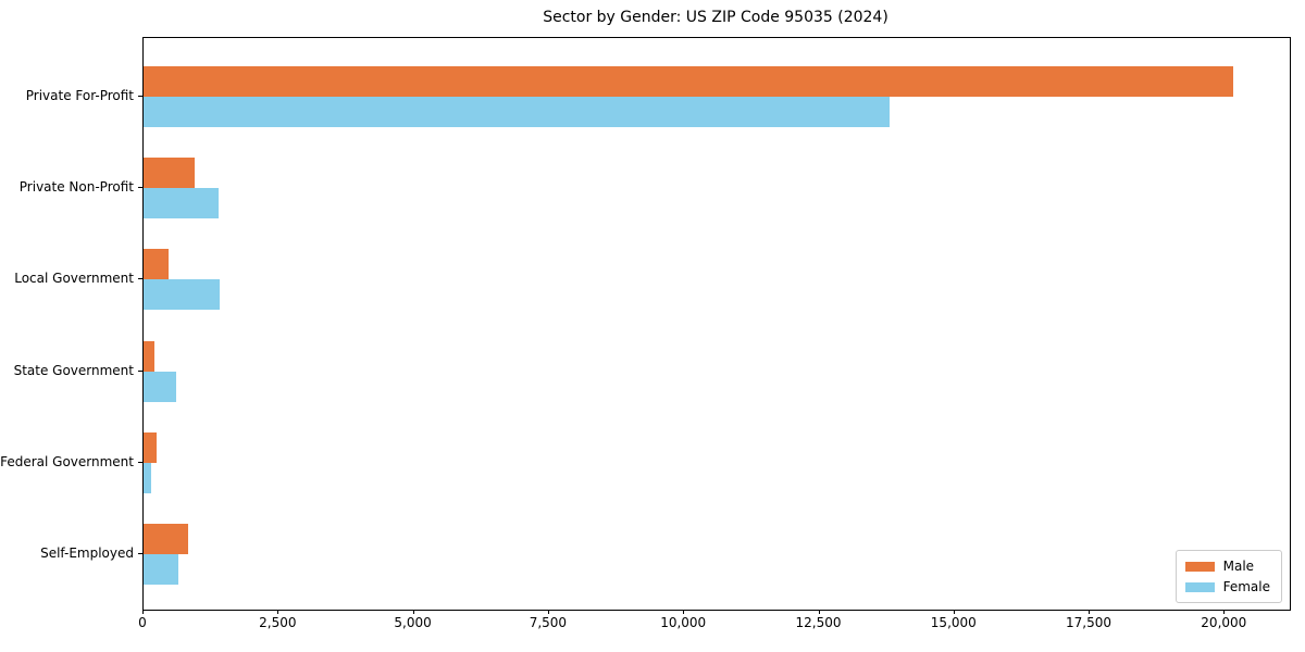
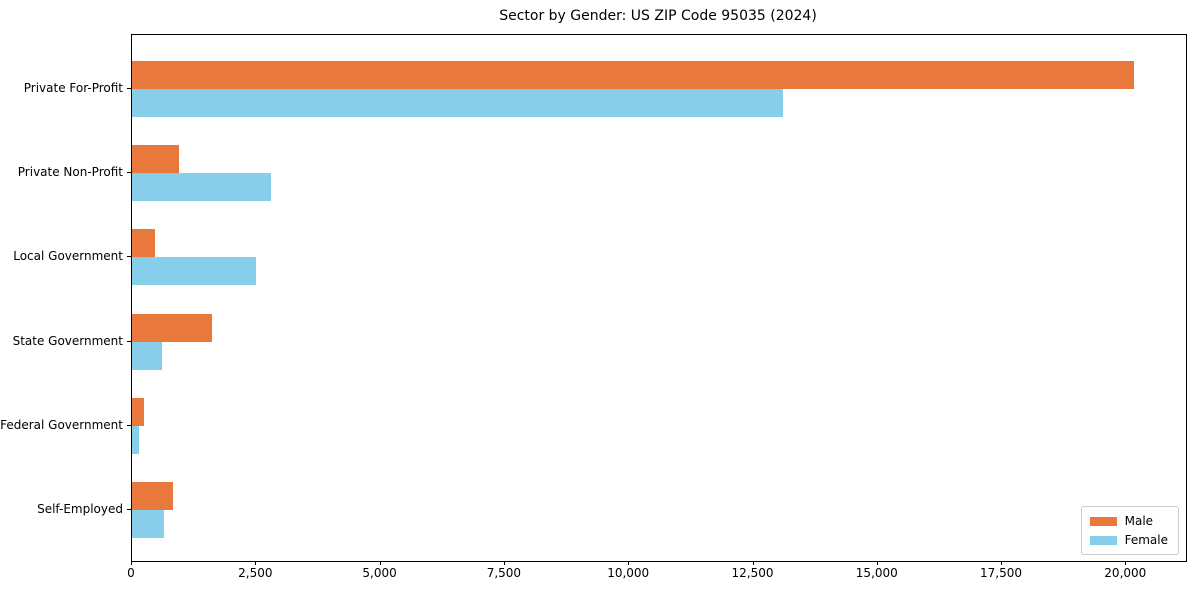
Female/Private For-Profit: 13800 -> 13100
Female/Private Non-Profit: 1400 -> 2800
Female/Local Government: 1400 -> 2500
Male/State Government: 200 -> 1600
